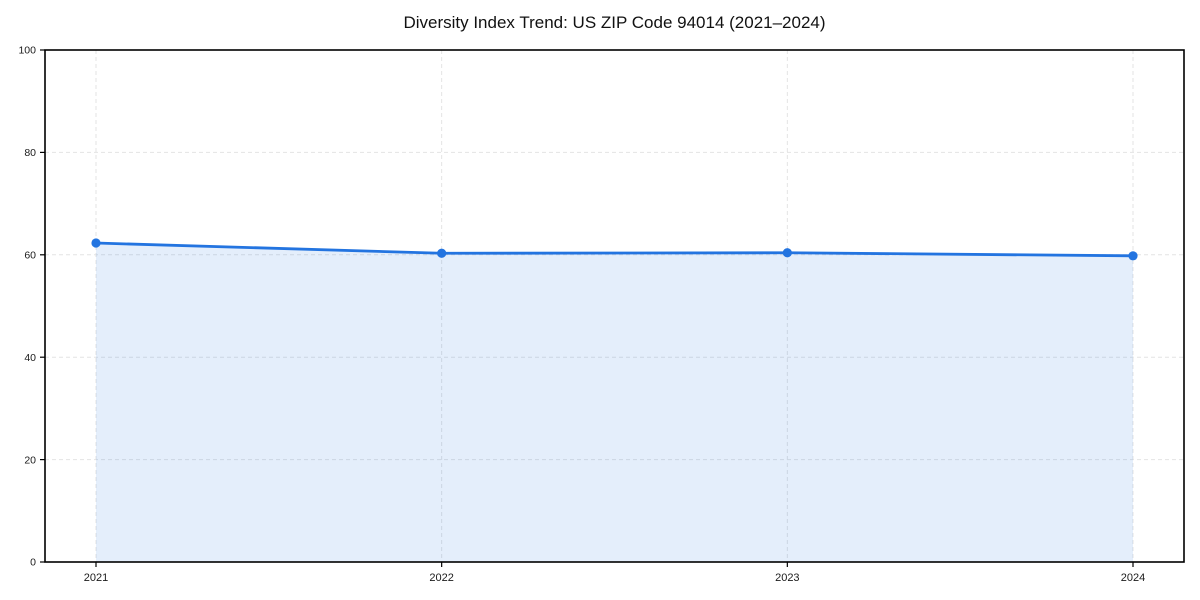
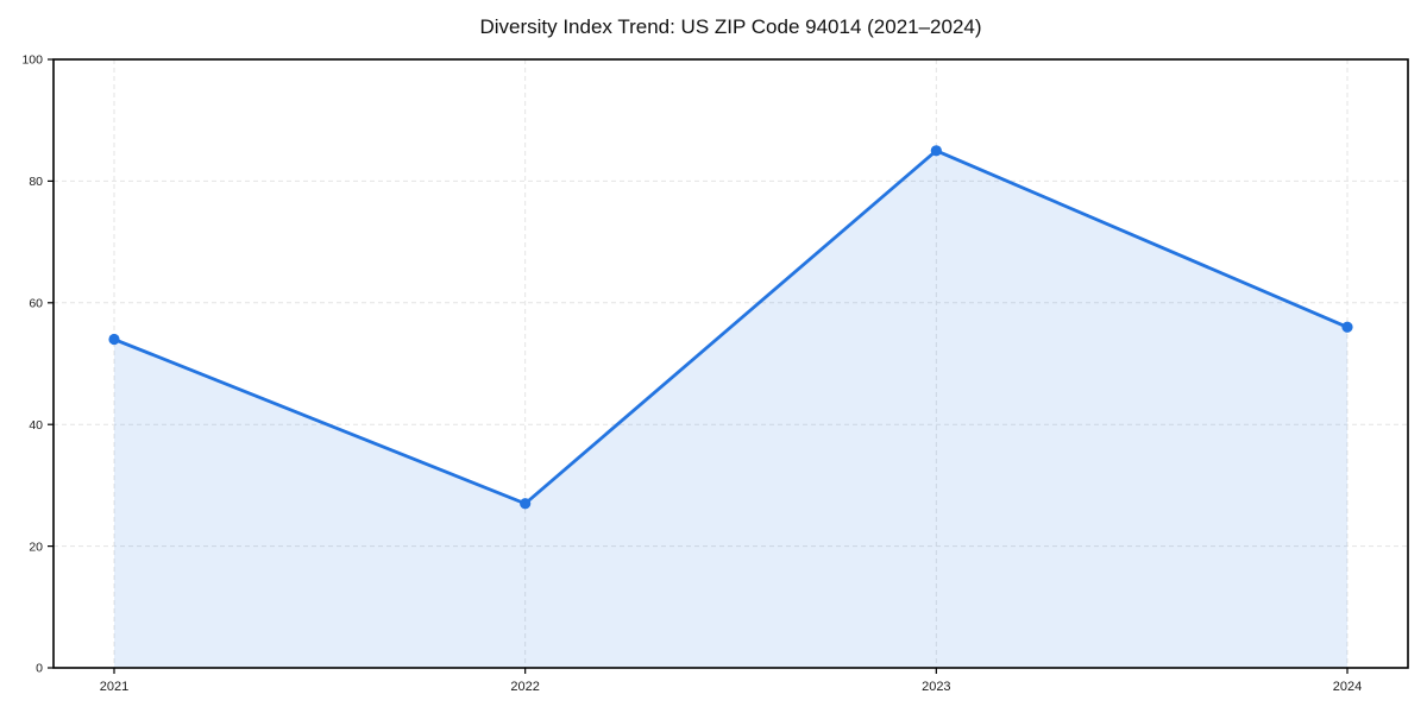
2021: 62 -> 54
2022: 60 -> 27
2023: 60 -> 85
2024: 60 -> 56
